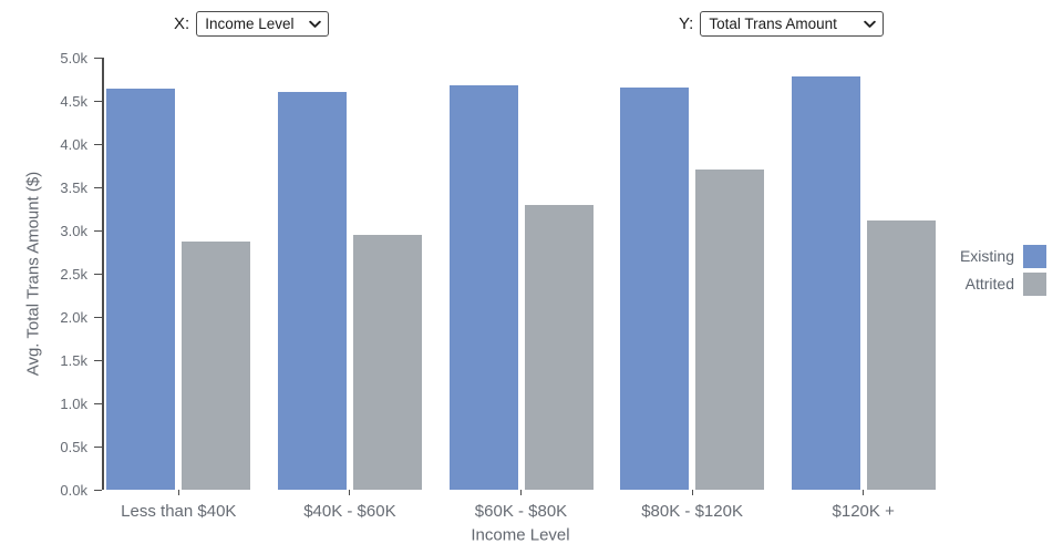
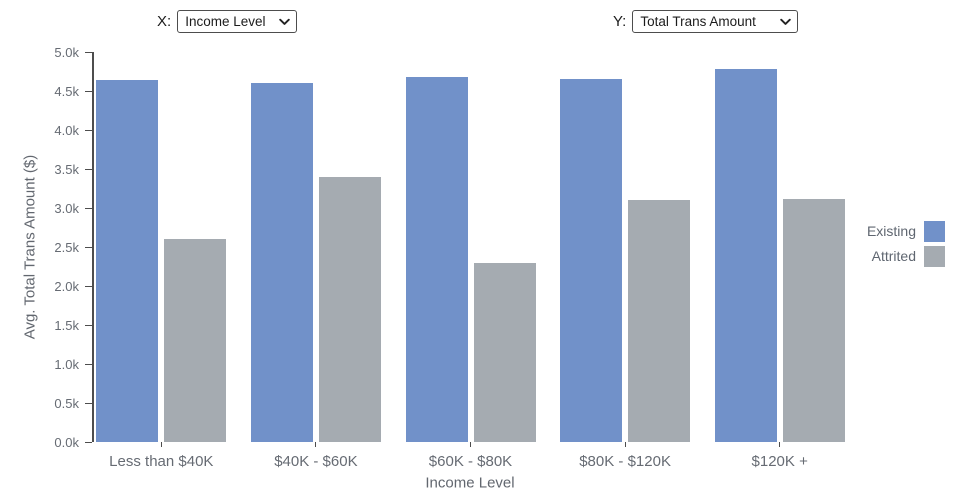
Attrited/Less than $40K: 2.9k -> 2.6k
Attrited/$40K - $60K: 3.0k -> 3.4k
Attrited/$60K - $80K: 3.3k -> 2.3k
Attrited/$80K - $120K: 3.7k -> 3.1k
